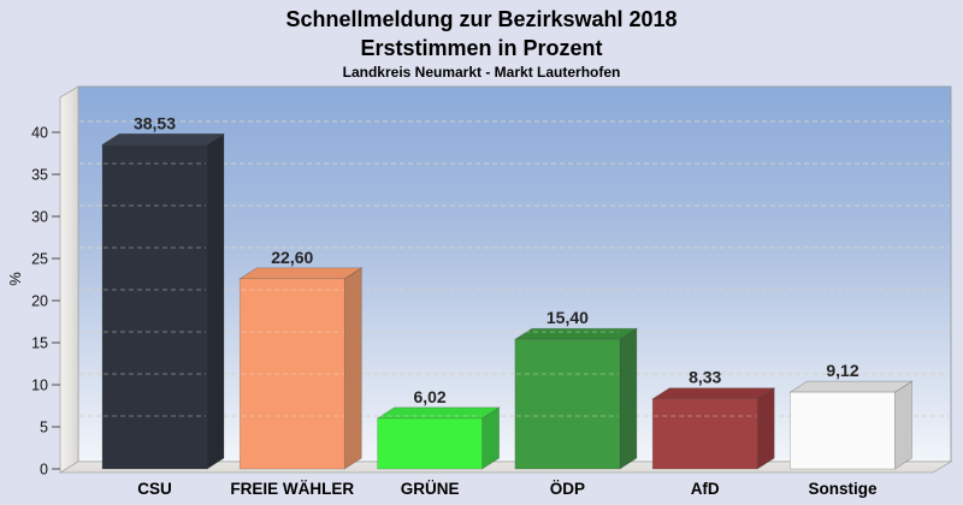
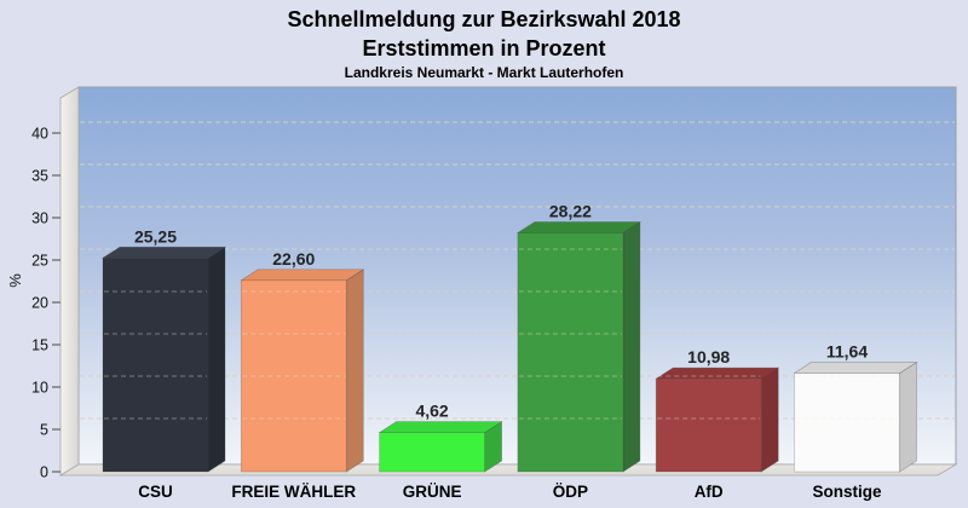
CSU: 38,53 -> 25,25
GRÜNE: 6,02 -> 4,62
ÖDP: 15,40 -> 28,22
AfD: 8,33 -> 10,98
Sonstige: 9,12 -> 11,64
